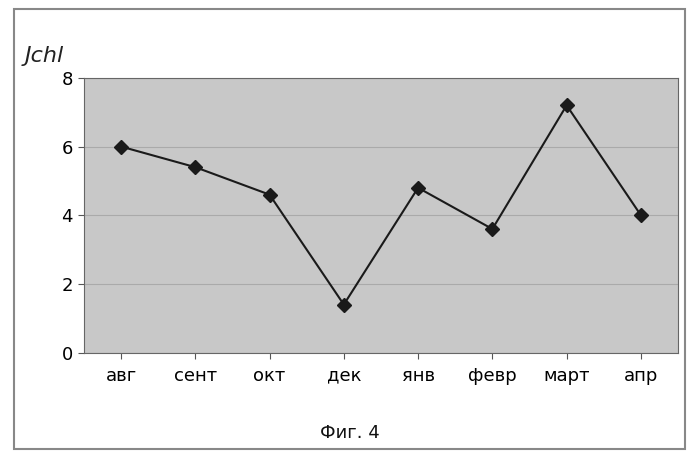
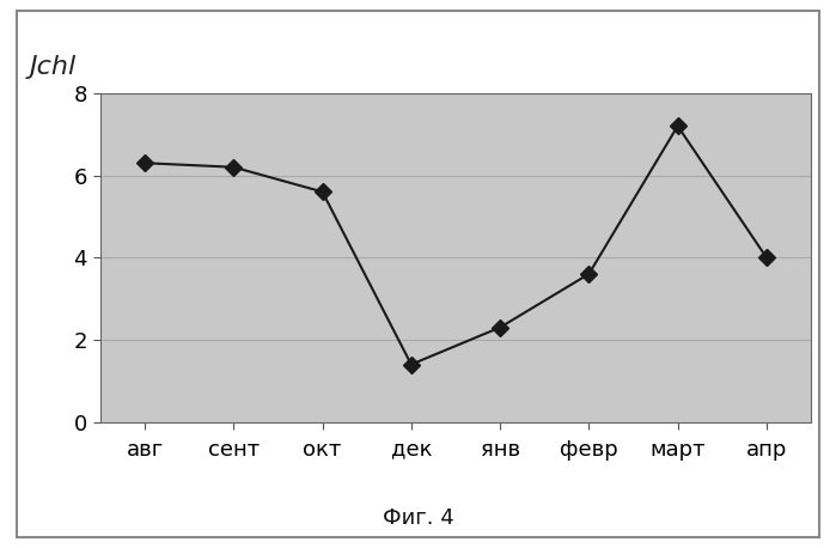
авг: 6.0 -> 6.3
сент: 5.4 -> 6.2
окт: 4.6 -> 5.6
янв: 4.8 -> 2.3
